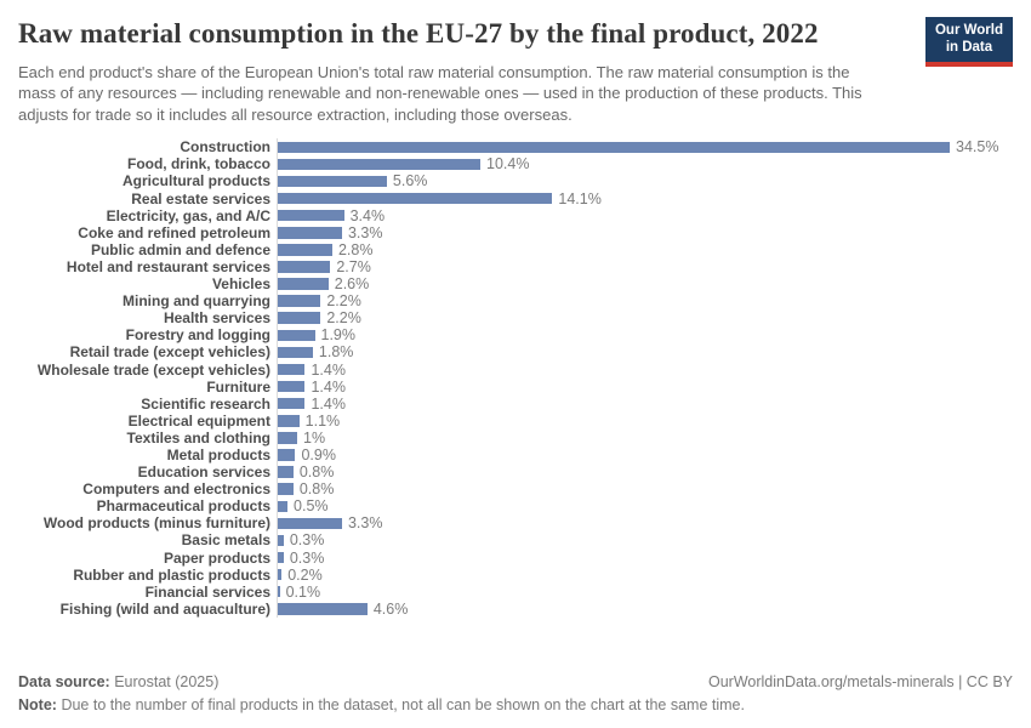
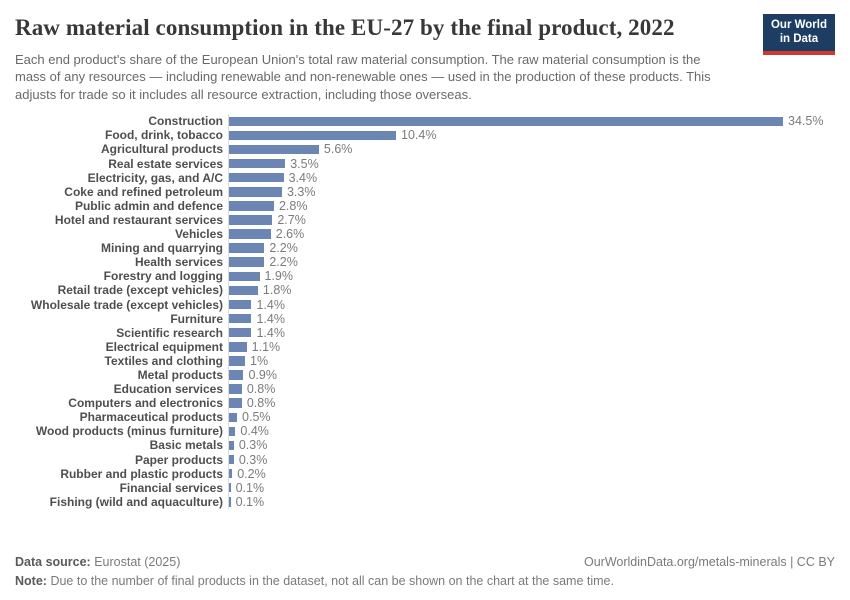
Real estate services: 14.1% -> 3.5%
Wood products (minus furniture): 3.3% -> 0.4%
Fishing (wild and aquaculture): 4.6% -> 0.1%
